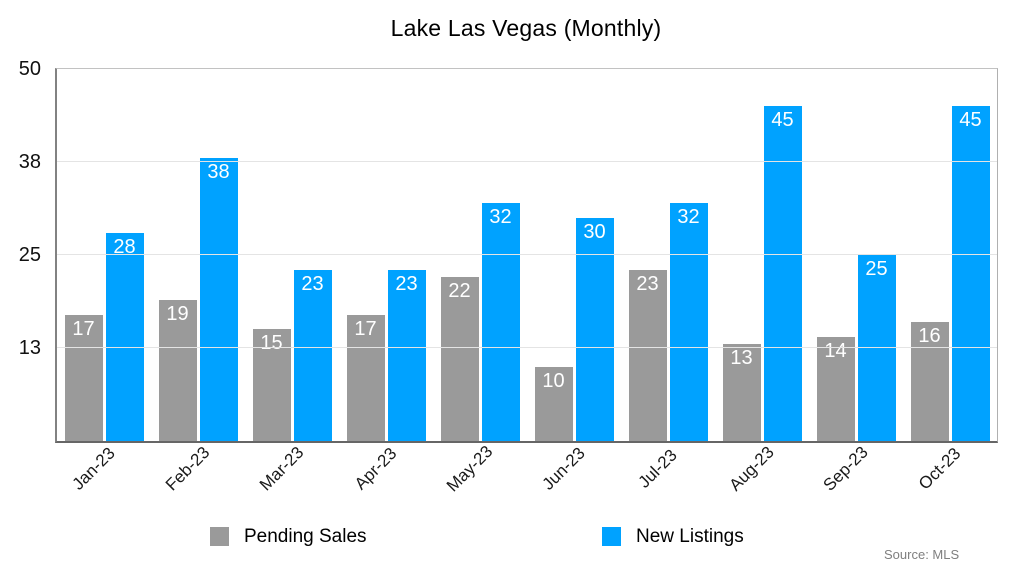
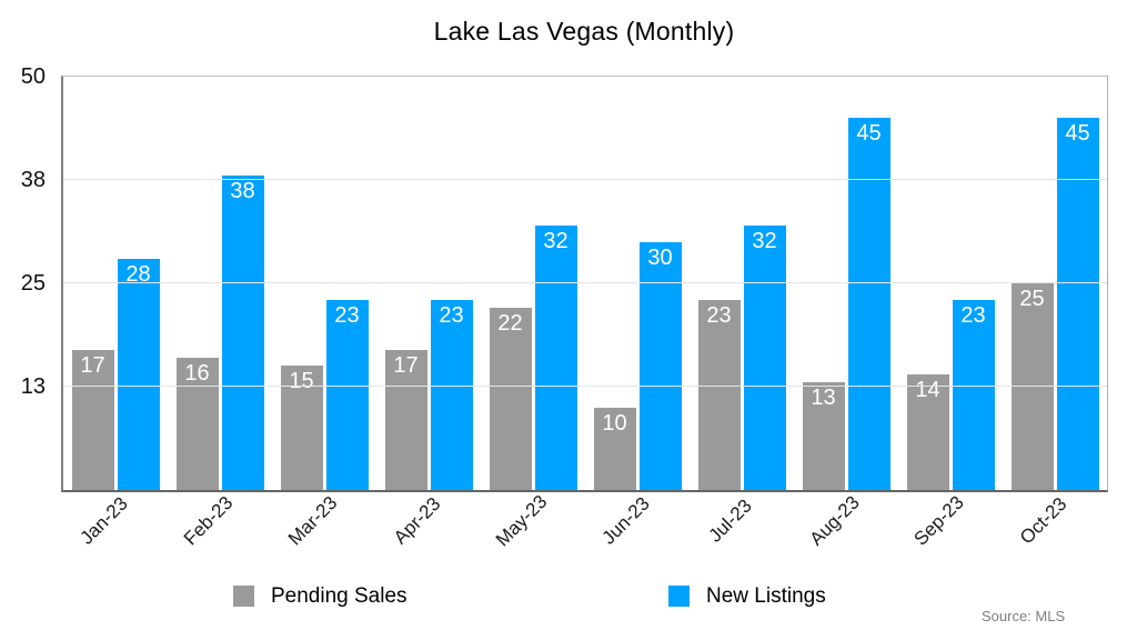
Pending Sales/Feb-23: 19 -> 16
New Listings/Sep-23: 25 -> 23
Pending Sales/Oct-23: 16 -> 25
